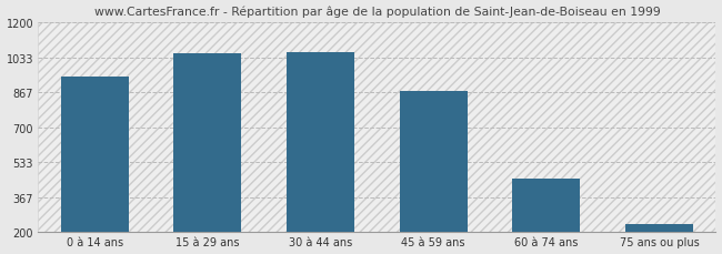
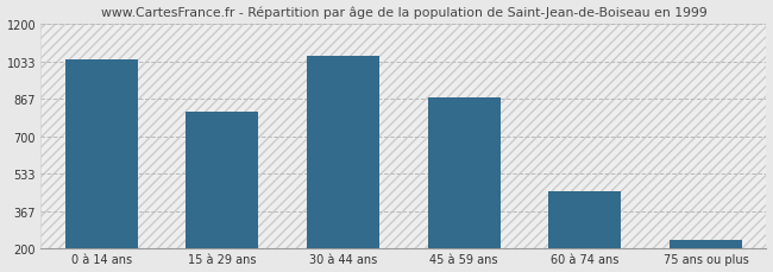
0 à 14 ans: 940 -> 1040
15 à 29 ans: 1050 -> 810
